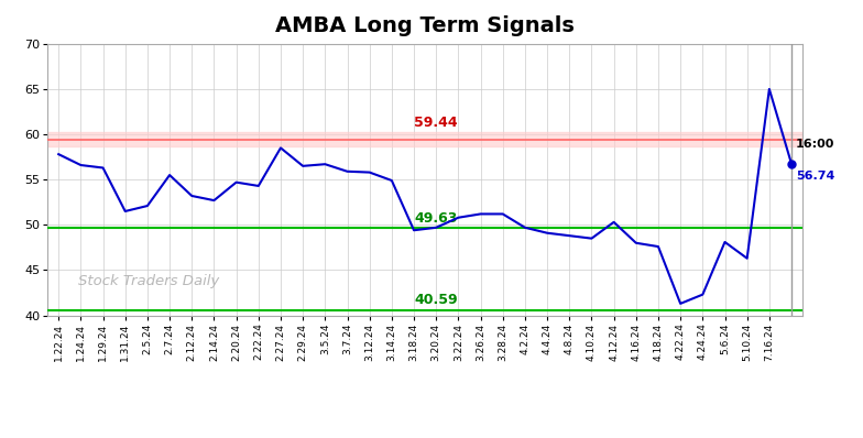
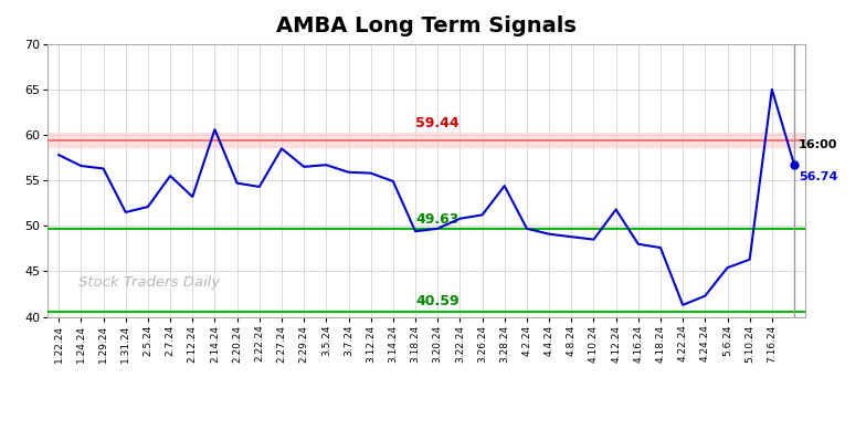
2.14.24: 52.7 -> 60.6
3.28.24: 51.2 -> 54.4
4.12.24: 50.3 -> 51.8
5.6.24: 48.1 -> 45.4
